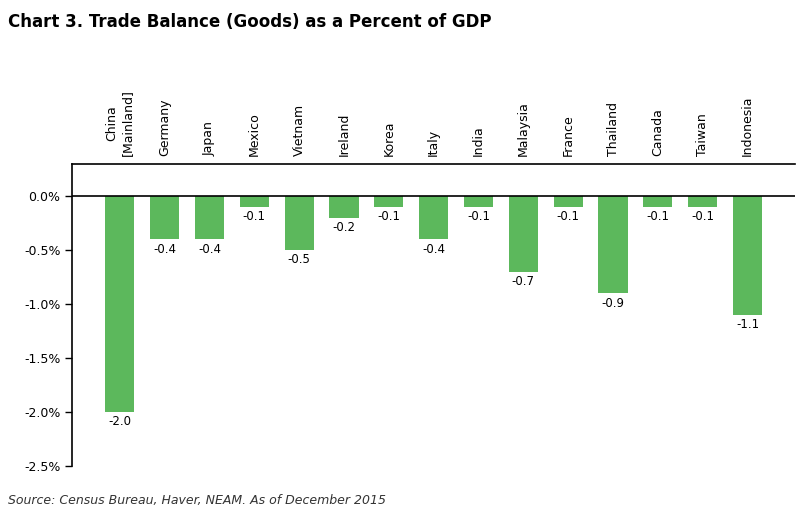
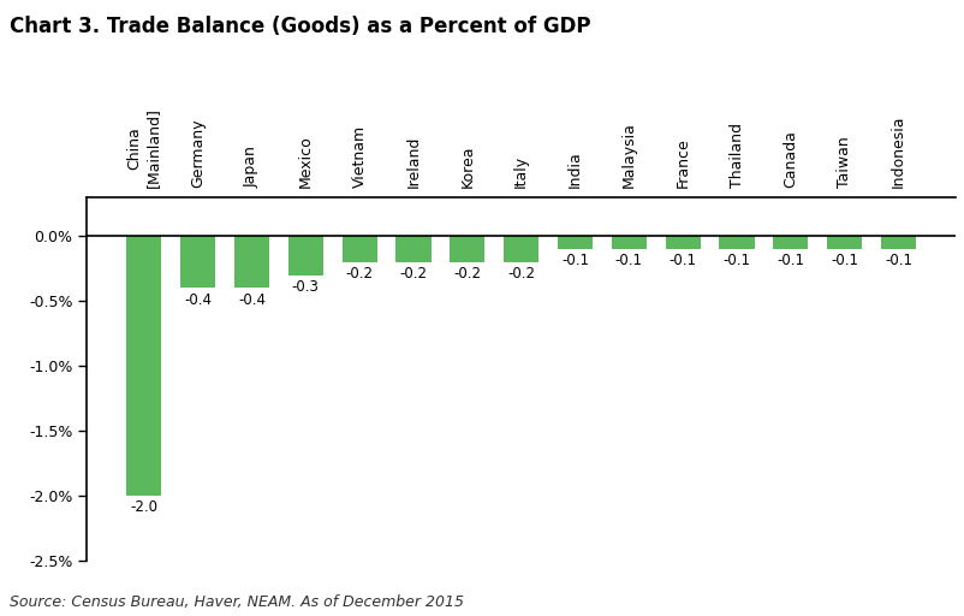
Mexico: -0.1 -> -0.3
Vietnam: -0.5 -> -0.2
Korea: -0.1 -> -0.2
Italy: -0.4 -> -0.2
Malaysia: -0.7 -> -0.1
Thailand: -0.9 -> -0.1
Indonesia: -1.1 -> -0.1
